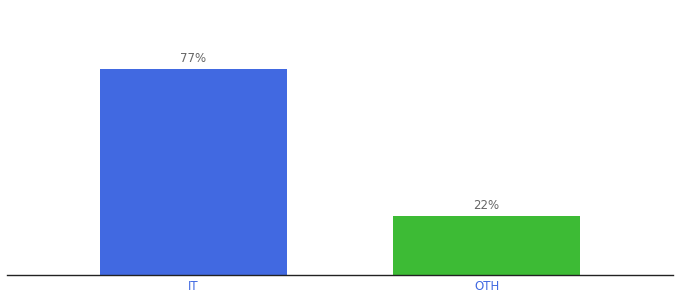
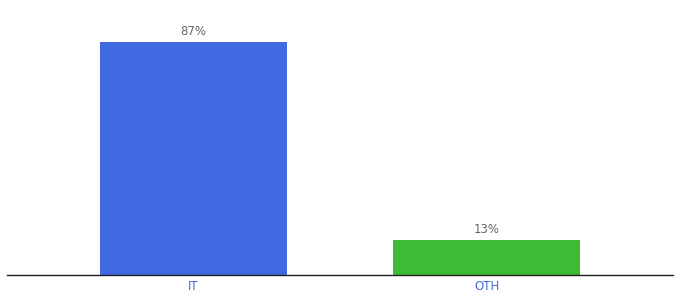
IT: 77% -> 87%
OTH: 22% -> 13%
